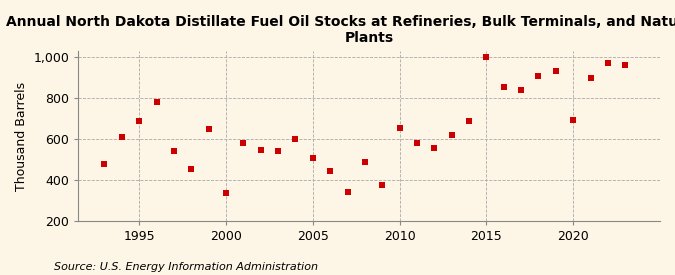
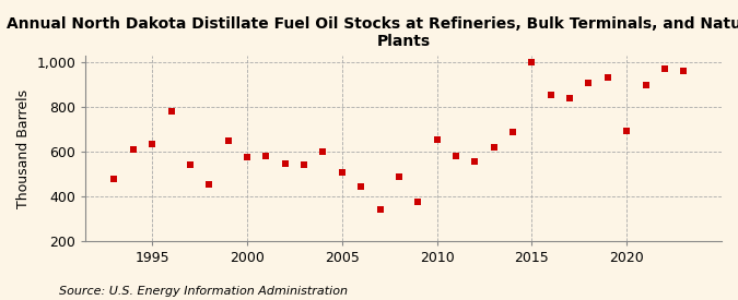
1995: 690 -> 635
2000: 340 -> 578
